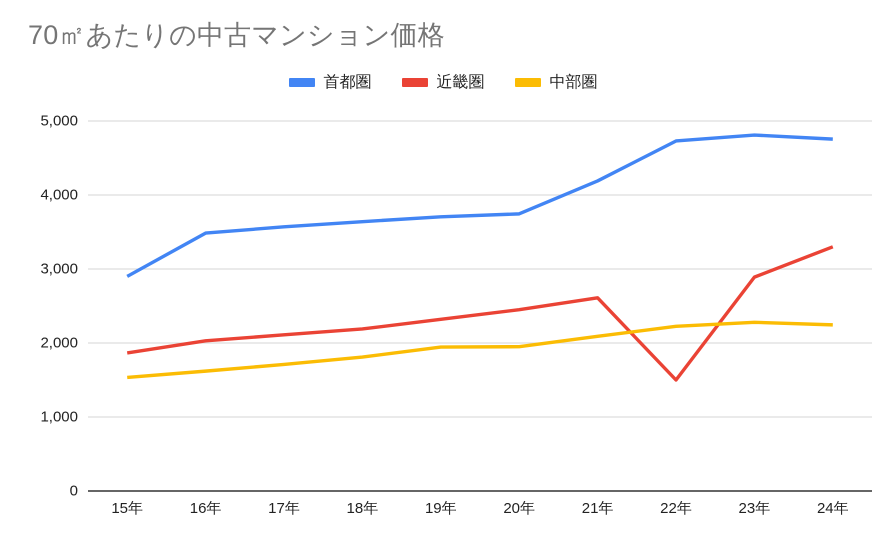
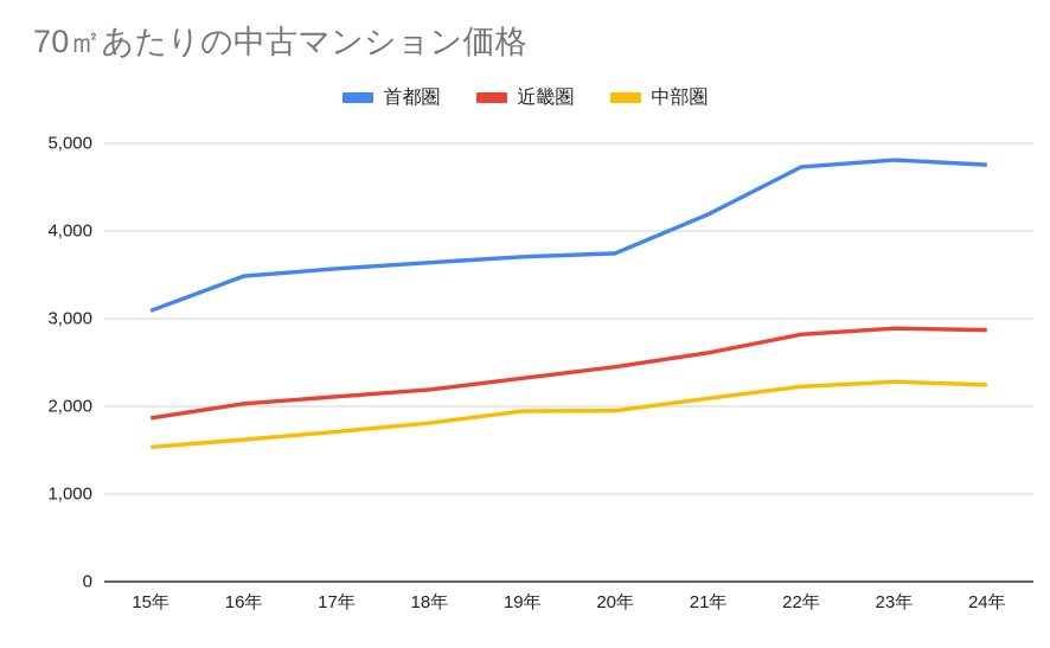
首都圏/15年: 2900 -> 3100
近畿圏/22年: 1500 -> 2800
近畿圏/24年: 3300 -> 2900
